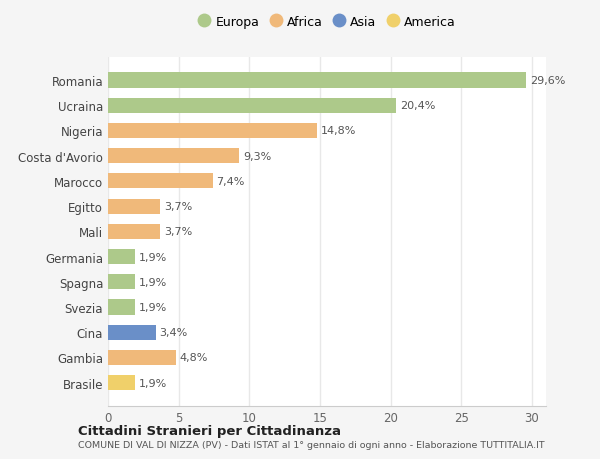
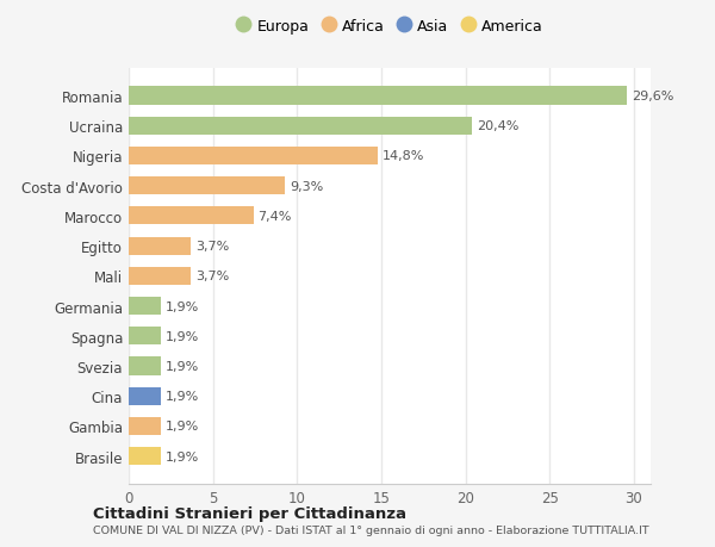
Cina: 3,4% -> 1,9%
Gambia: 4,8% -> 1,9%
